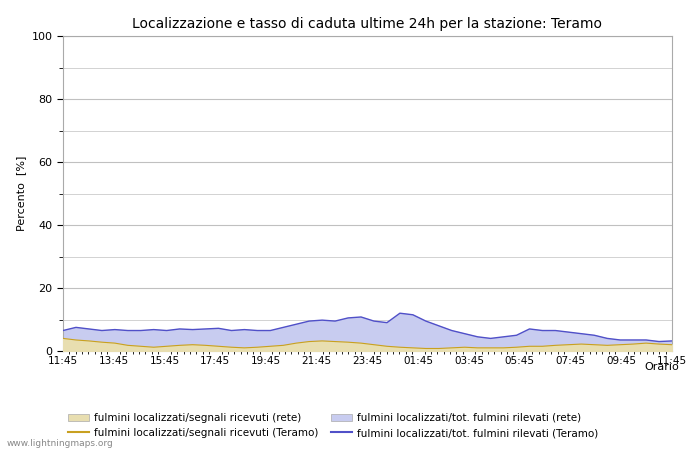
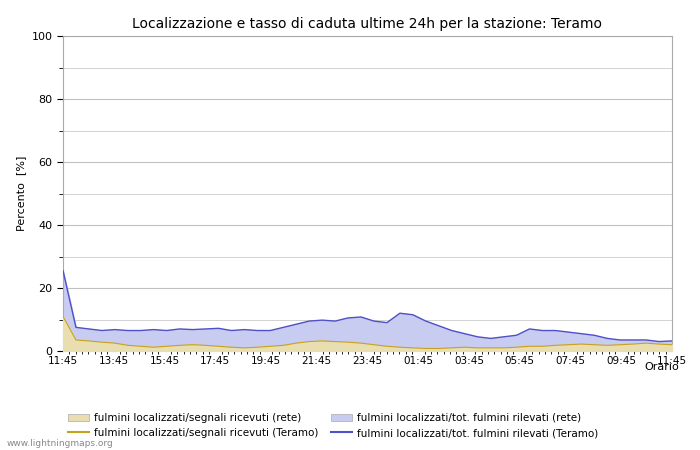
fulmini localizzati/segnali ricevuti (Teramo)/11:45: 4.0 -> 11.0
fulmini localizzati/tot. fulmini rilevati (Teramo)/11:45: 6.5 -> 25.5
